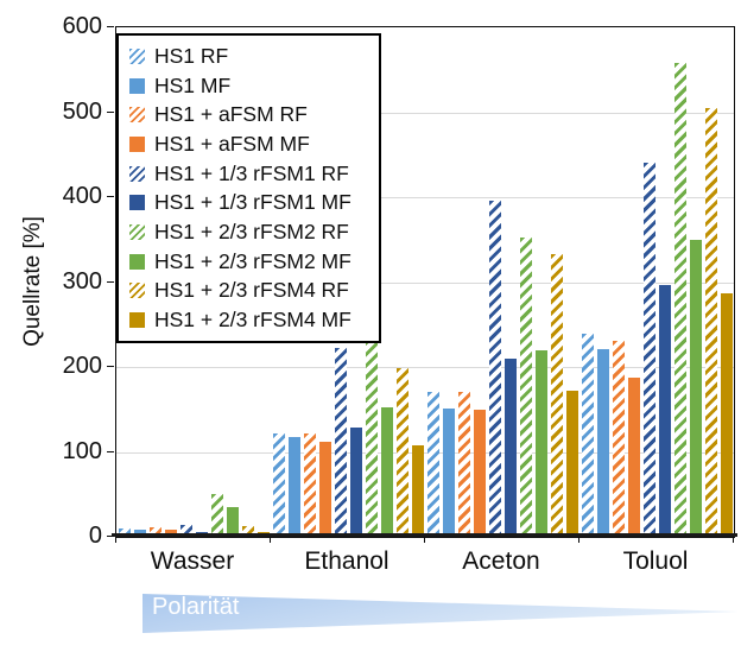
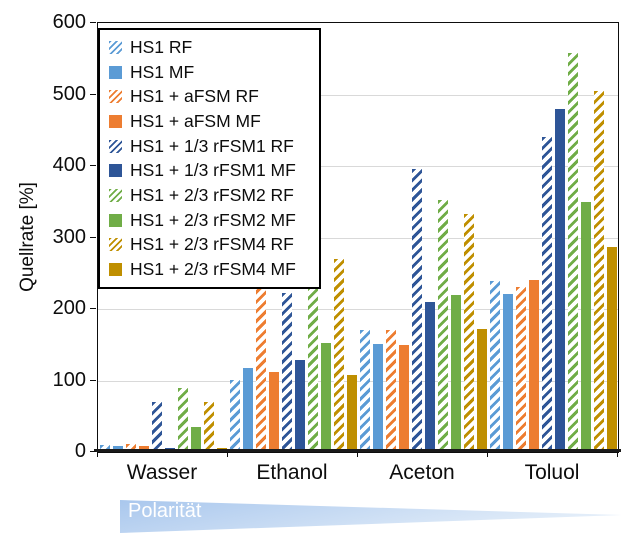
HS1 + 1/3 rFSM1 RF/Wasser: 10 -> 70
HS1 + 2/3 rFSM2 RF/Wasser: 50 -> 90
HS1 + 2/3 rFSM4 RF/Wasser: 10 -> 70
HS1 RF/Ethanol: 120 -> 100
HS1 + aFSM RF/Ethanol: 120 -> 280
HS1 + 2/3 rFSM4 RF/Ethanol: 200 -> 270
HS1 + aFSM MF/Toluol: 190 -> 240
HS1 + 1/3 rFSM1 MF/Toluol: 300 -> 480
